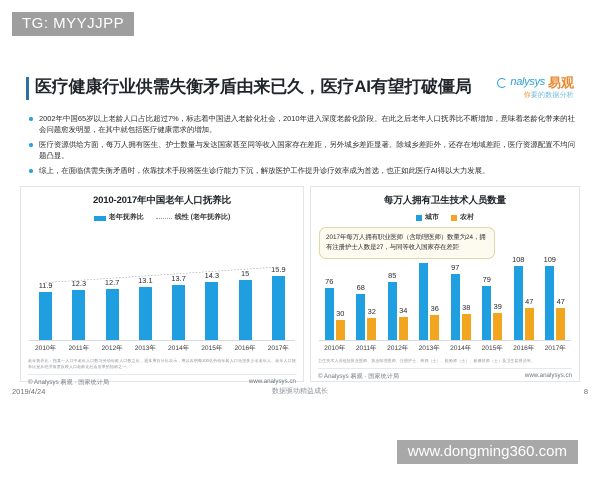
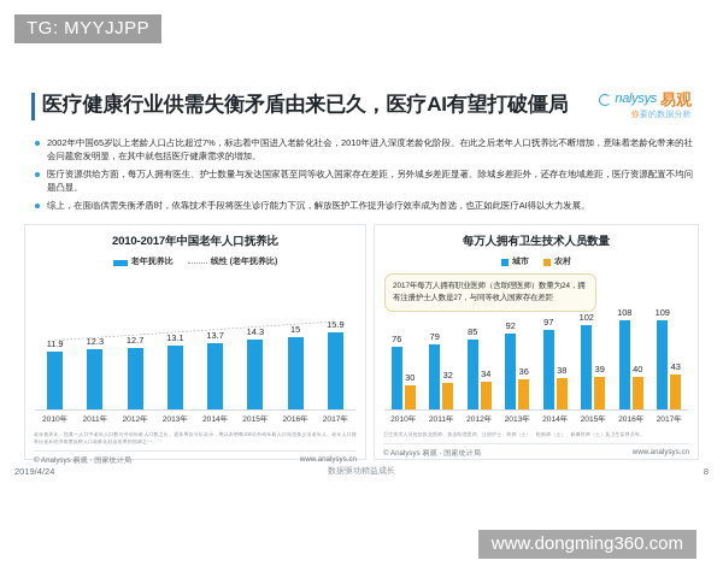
每万人拥有卫生技术人员数量/城市/2011年: 68 -> 79
每万人拥有卫生技术人员数量/城市/2013年: 113 -> 92
每万人拥有卫生技术人员数量/城市/2015年: 79 -> 102
每万人拥有卫生技术人员数量/农村/2016年: 47 -> 40
每万人拥有卫生技术人员数量/农村/2017年: 47 -> 43
